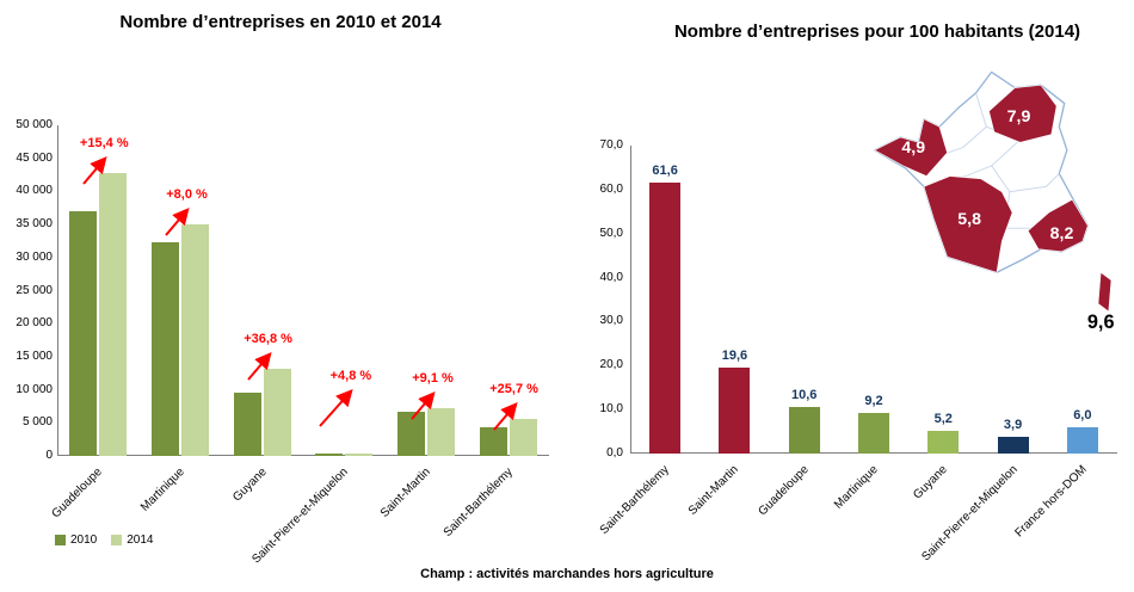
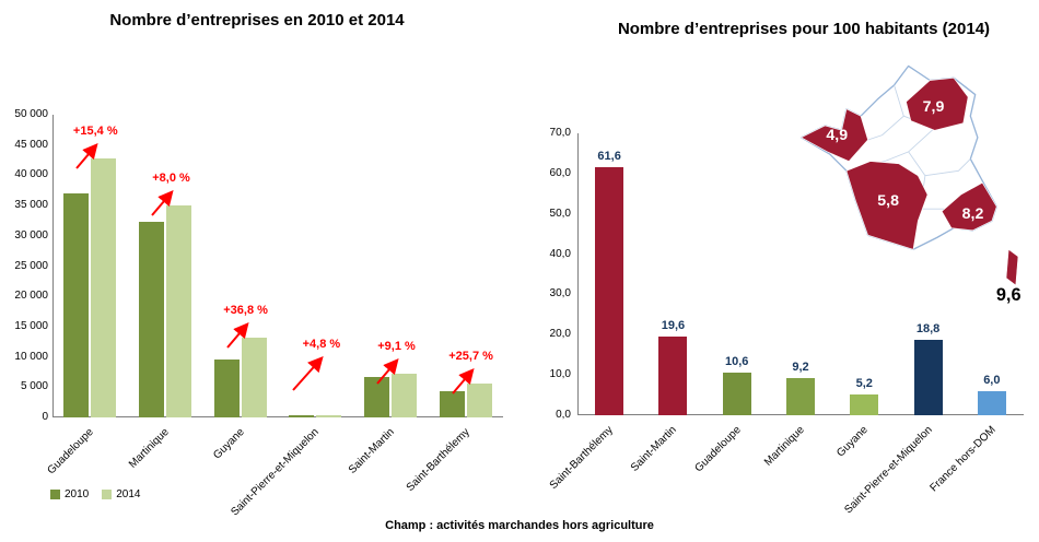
Nombre d’entreprises pour 100 habitants (2014)/Saint-Pierre-et-Miquelon: 3,9 -> 18,8
